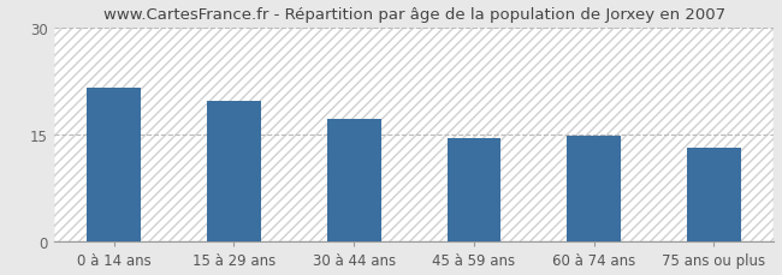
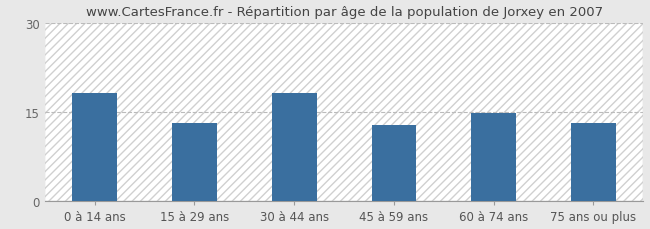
0 à 14 ans: 21.6 -> 18.2
15 à 29 ans: 19.8 -> 13.2
30 à 44 ans: 17.2 -> 18.2
45 à 59 ans: 14.6 -> 12.8
